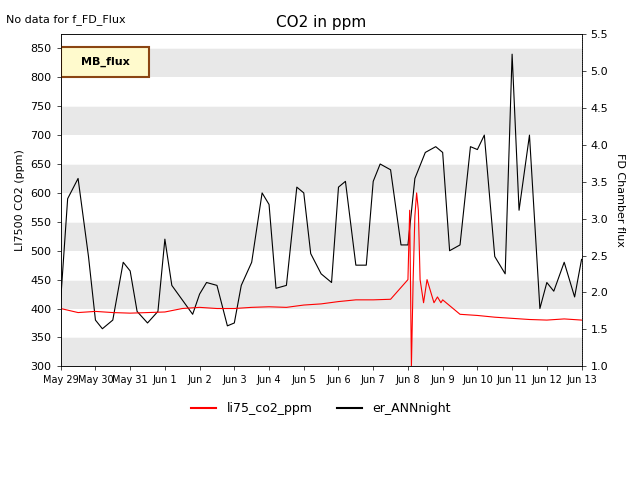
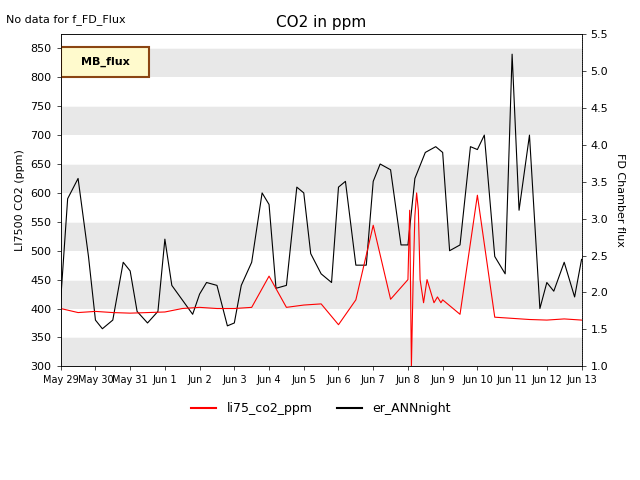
li75_co2_ppm/Jun 4: 403 -> 456
li75_co2_ppm/Jun 6: 412 -> 372
li75_co2_ppm/Jun 7: 415 -> 544
li75_co2_ppm/Jun 10: 388 -> 596
